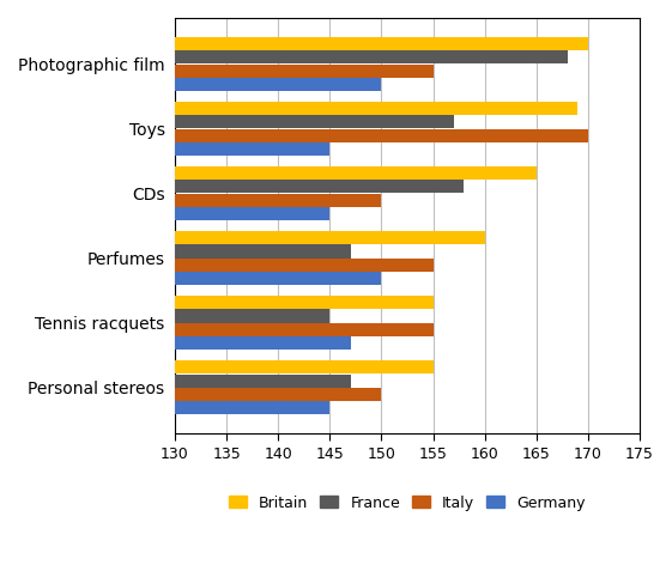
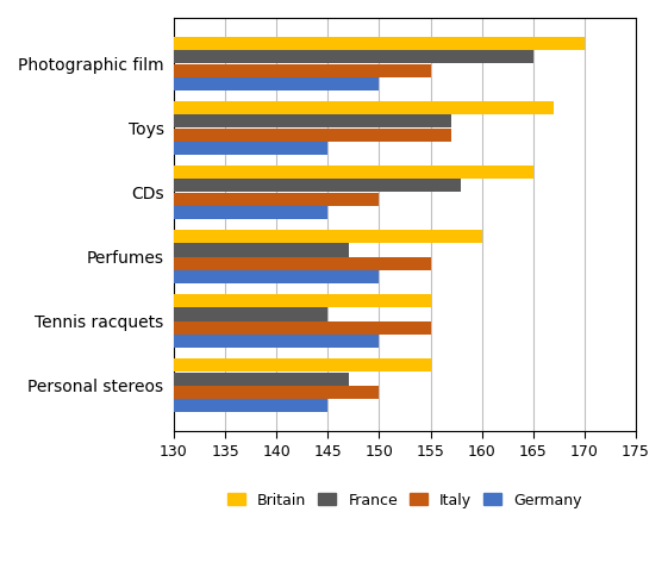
France/Photographic film: 168 -> 165
Britain/Toys: 169 -> 167
Italy/Toys: 170 -> 157
Germany/Tennis racquets: 147 -> 150
